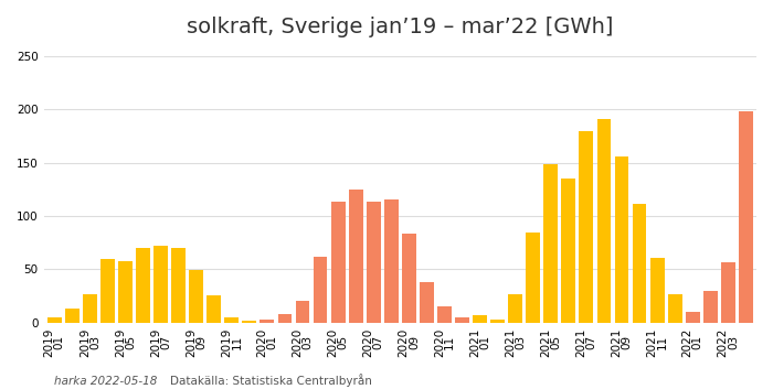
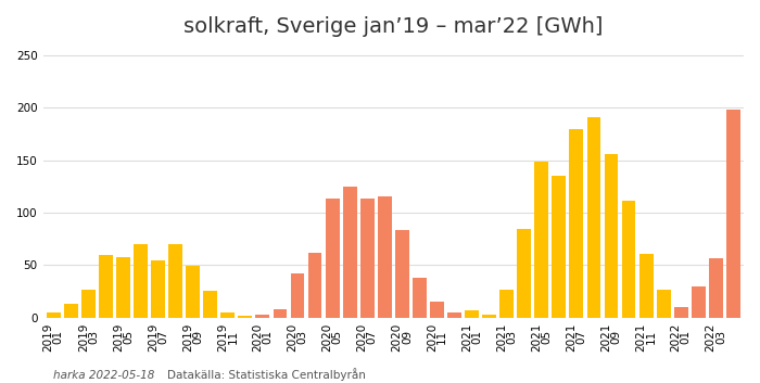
2019 07: 72 -> 54
2020 03: 20 -> 42
